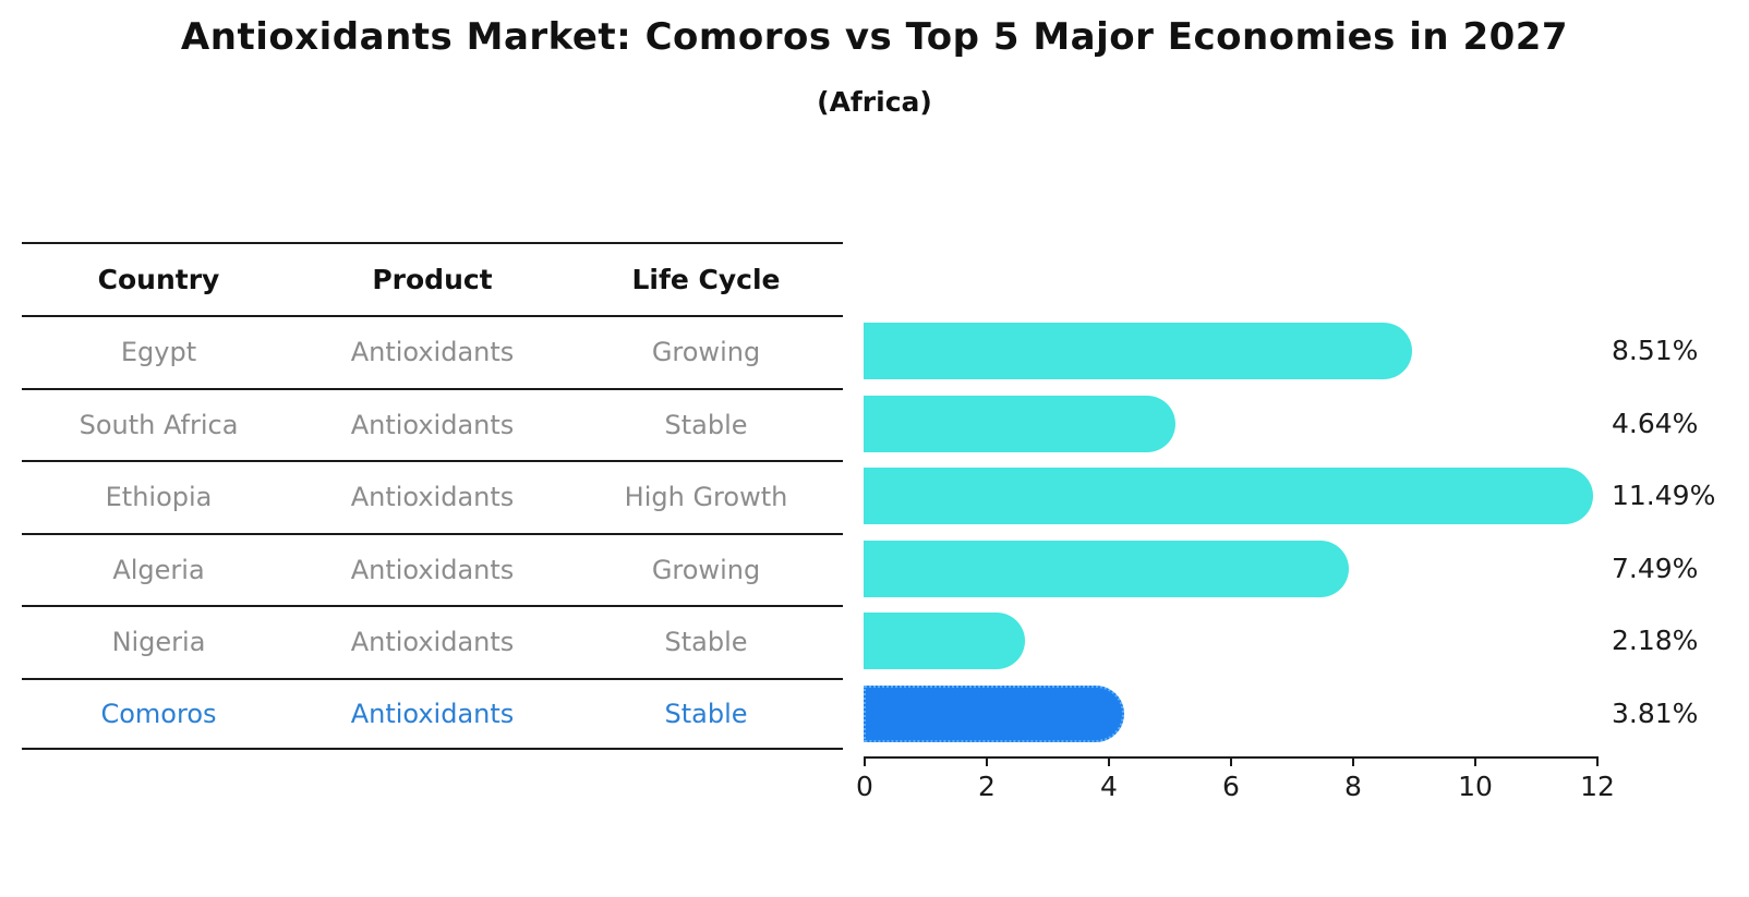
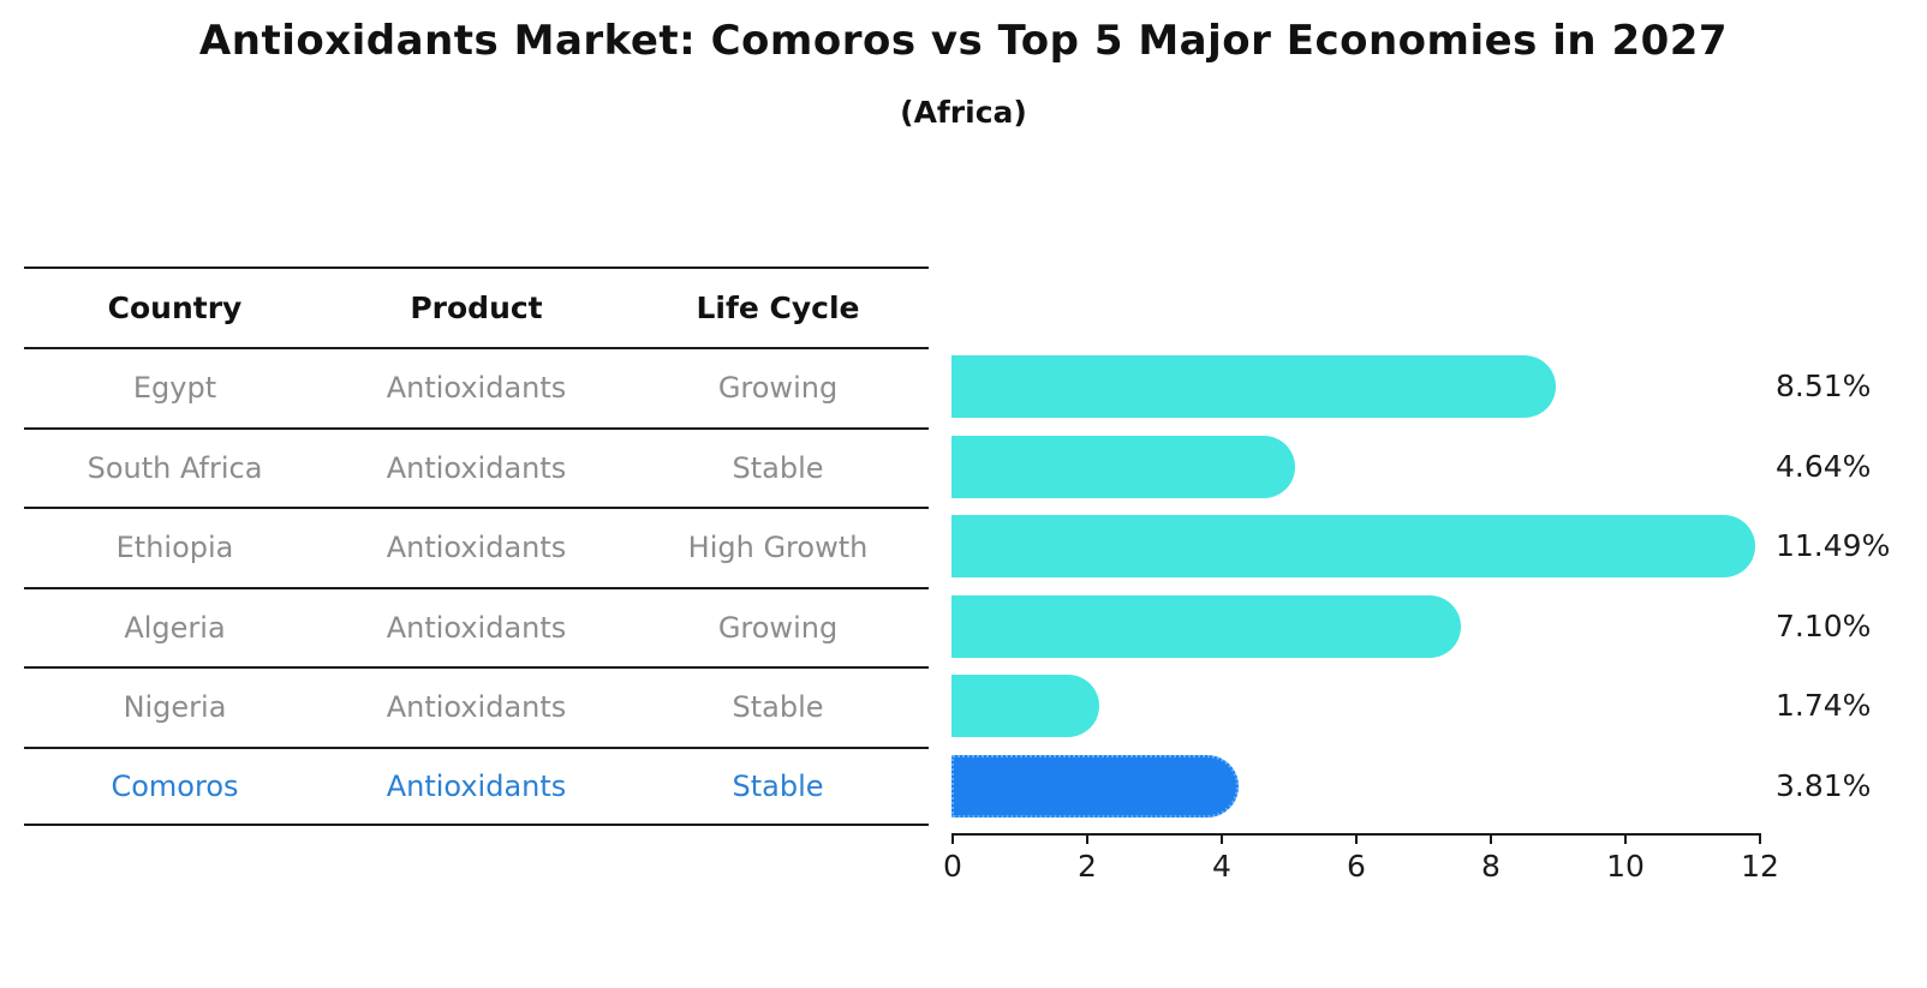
Algeria: 7.49% -> 7.10%
Nigeria: 2.18% -> 1.74%
